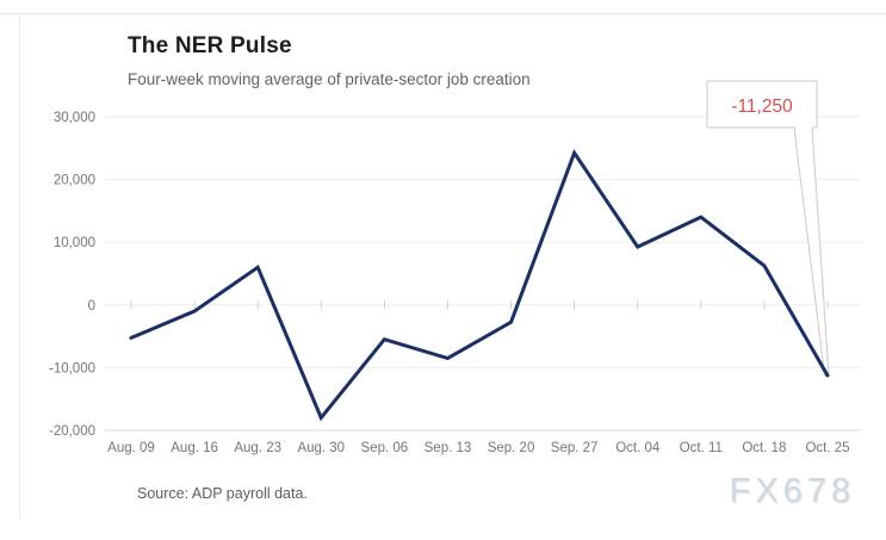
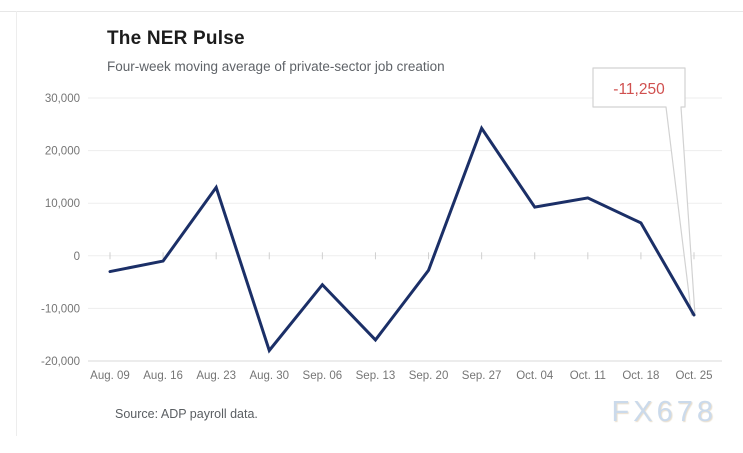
Aug. 09: -5000 -> -3000
Aug. 23: 6000 -> 13000
Sep. 13: -8000 -> -16000
Oct. 11: 14000 -> 11000
